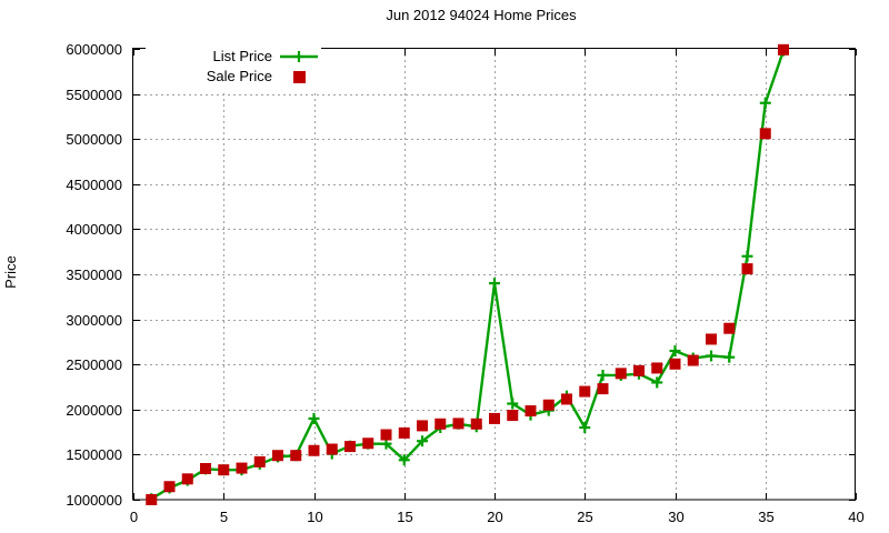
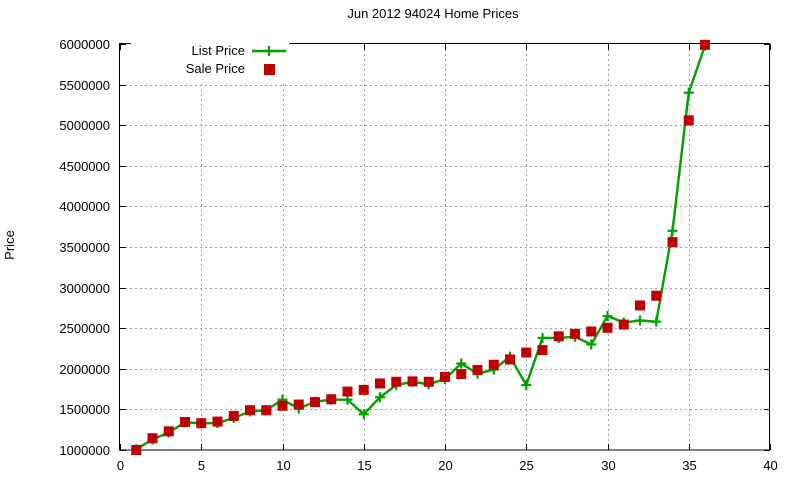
List Price/10: 1900000 -> 1600000
List Price/20: 3400000 -> 1900000
